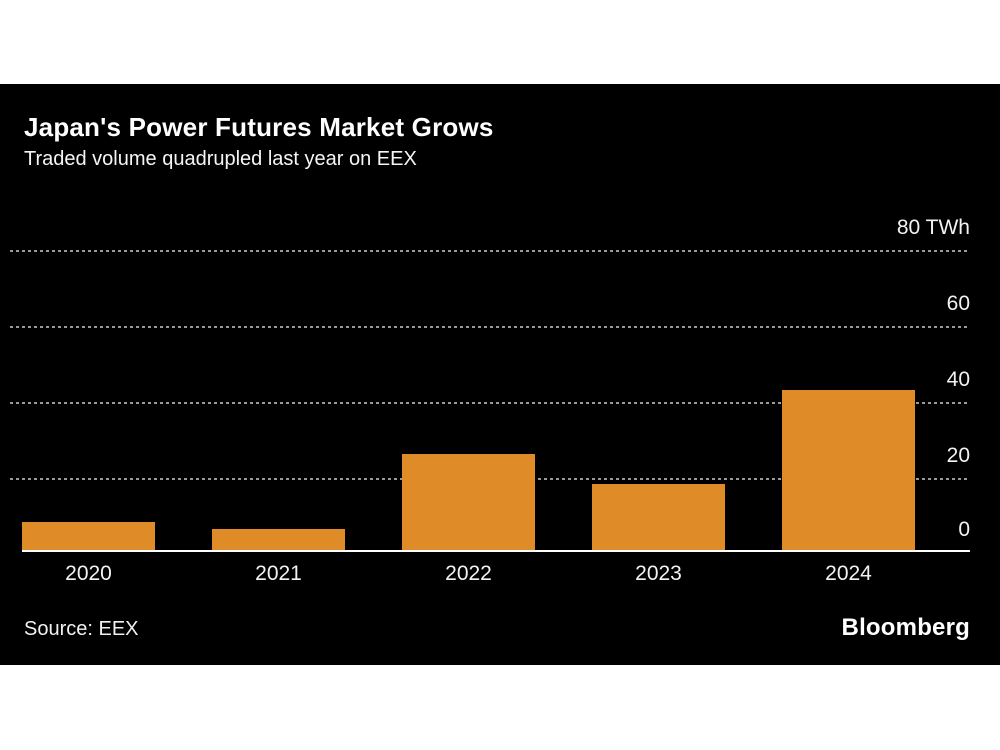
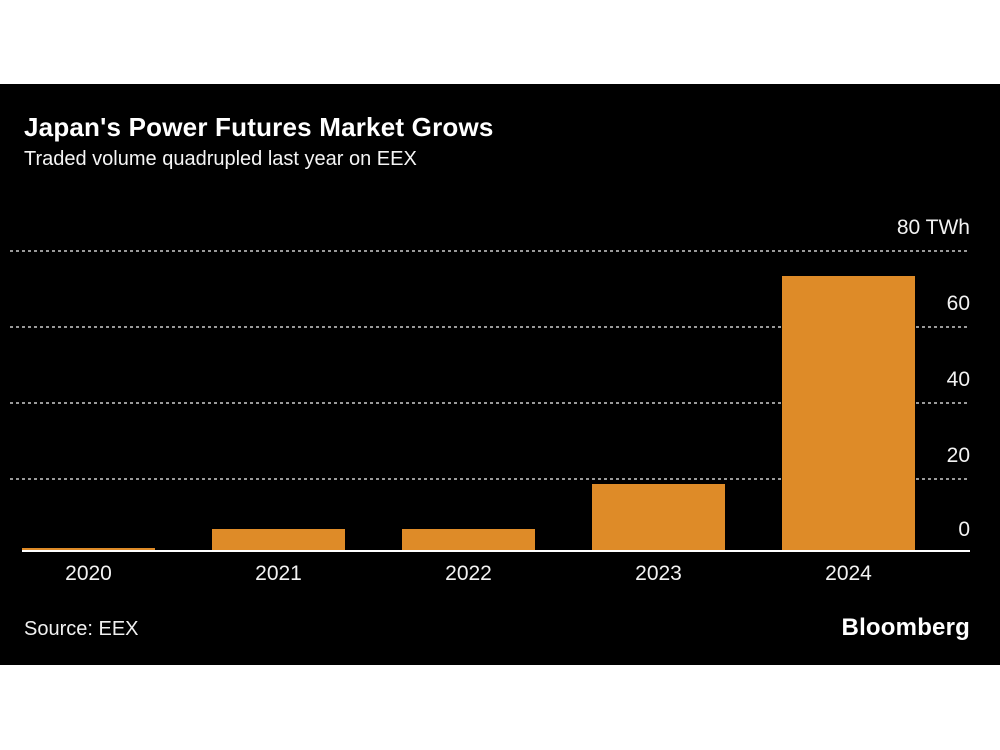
2020: 8 -> 1
2022: 26 -> 6
2024: 43 -> 73
